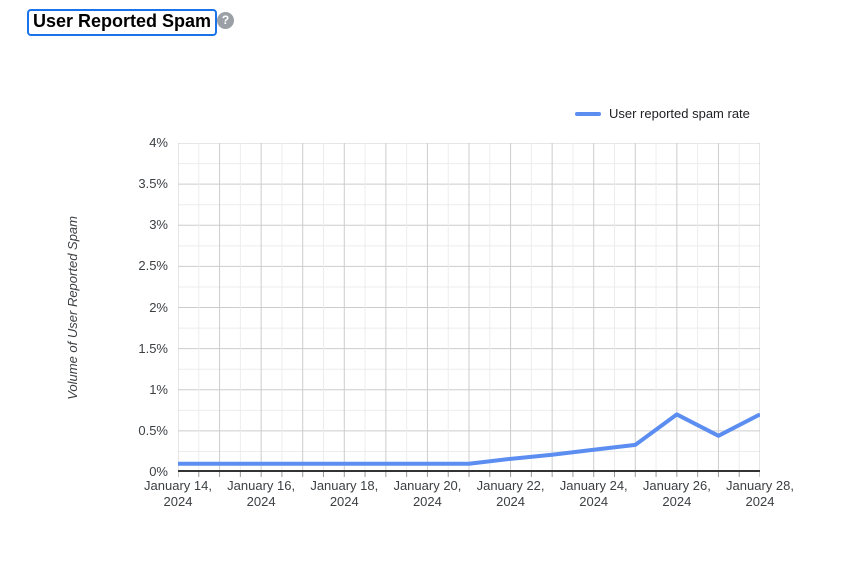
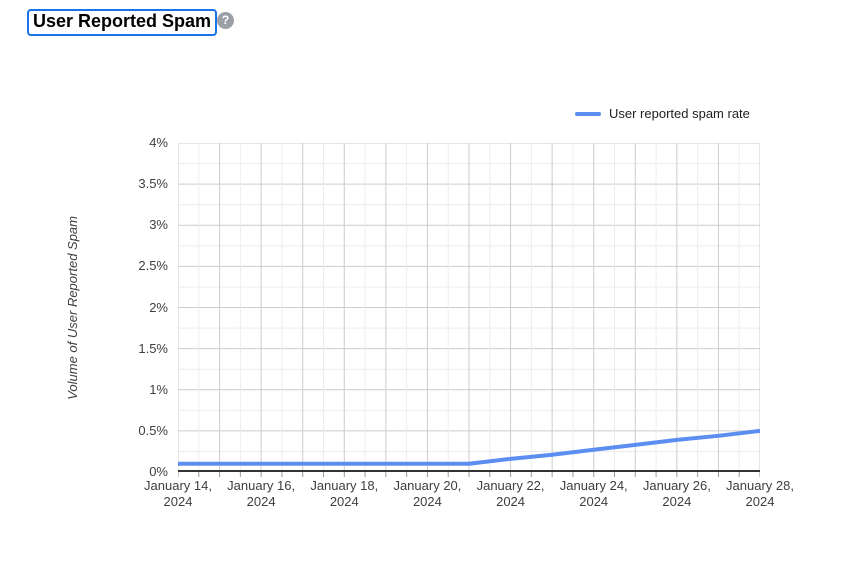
January 26, 2024: 0.7% -> 0.4%
January 28, 2024: 0.7% -> 0.5%
